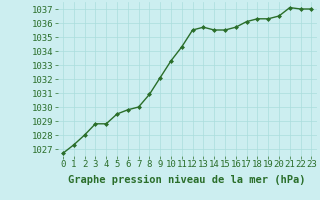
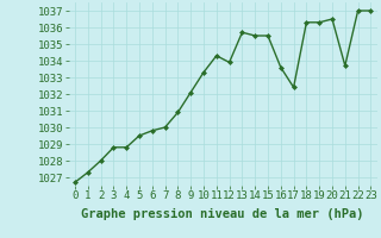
12: 1035.5 -> 1033.9
16: 1035.7 -> 1033.6
17: 1036.1 -> 1032.4
21: 1037.1 -> 1033.7
